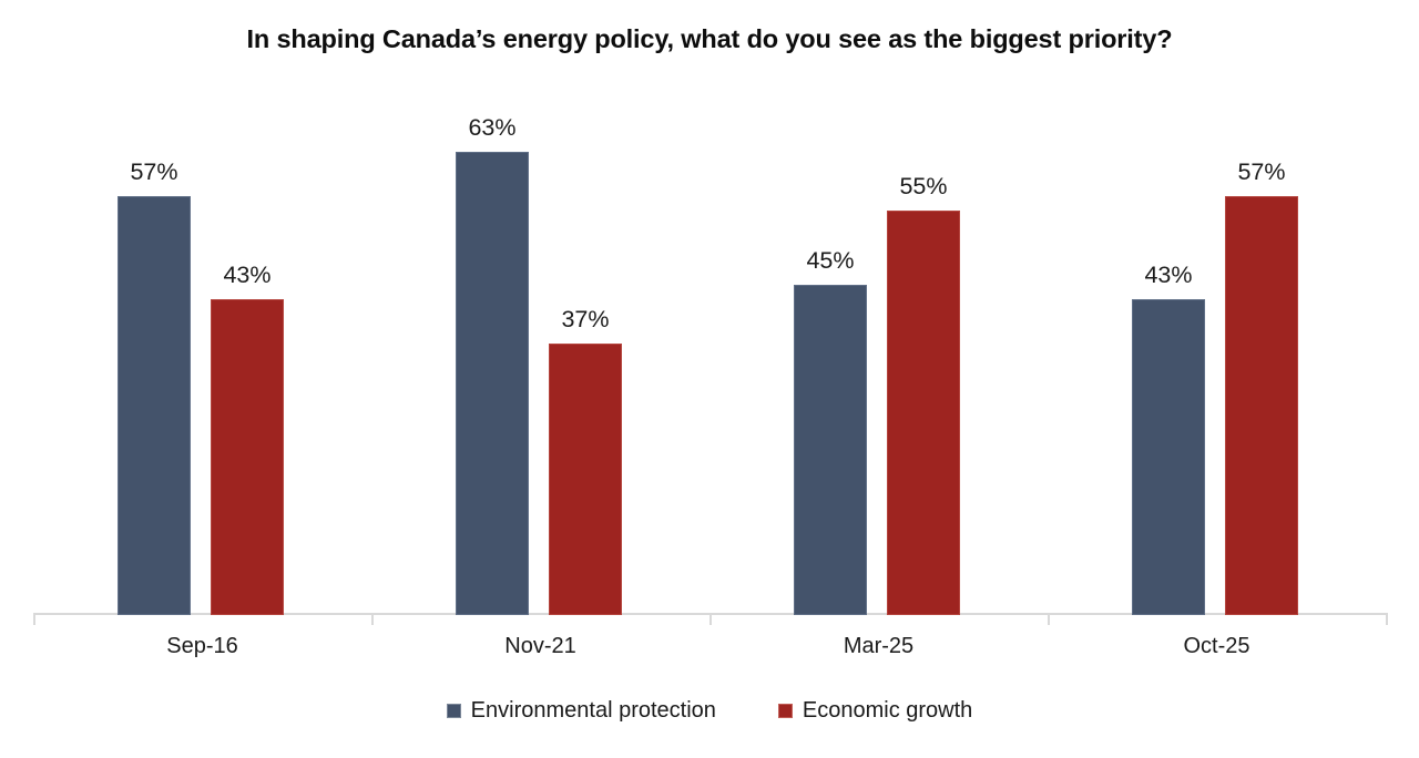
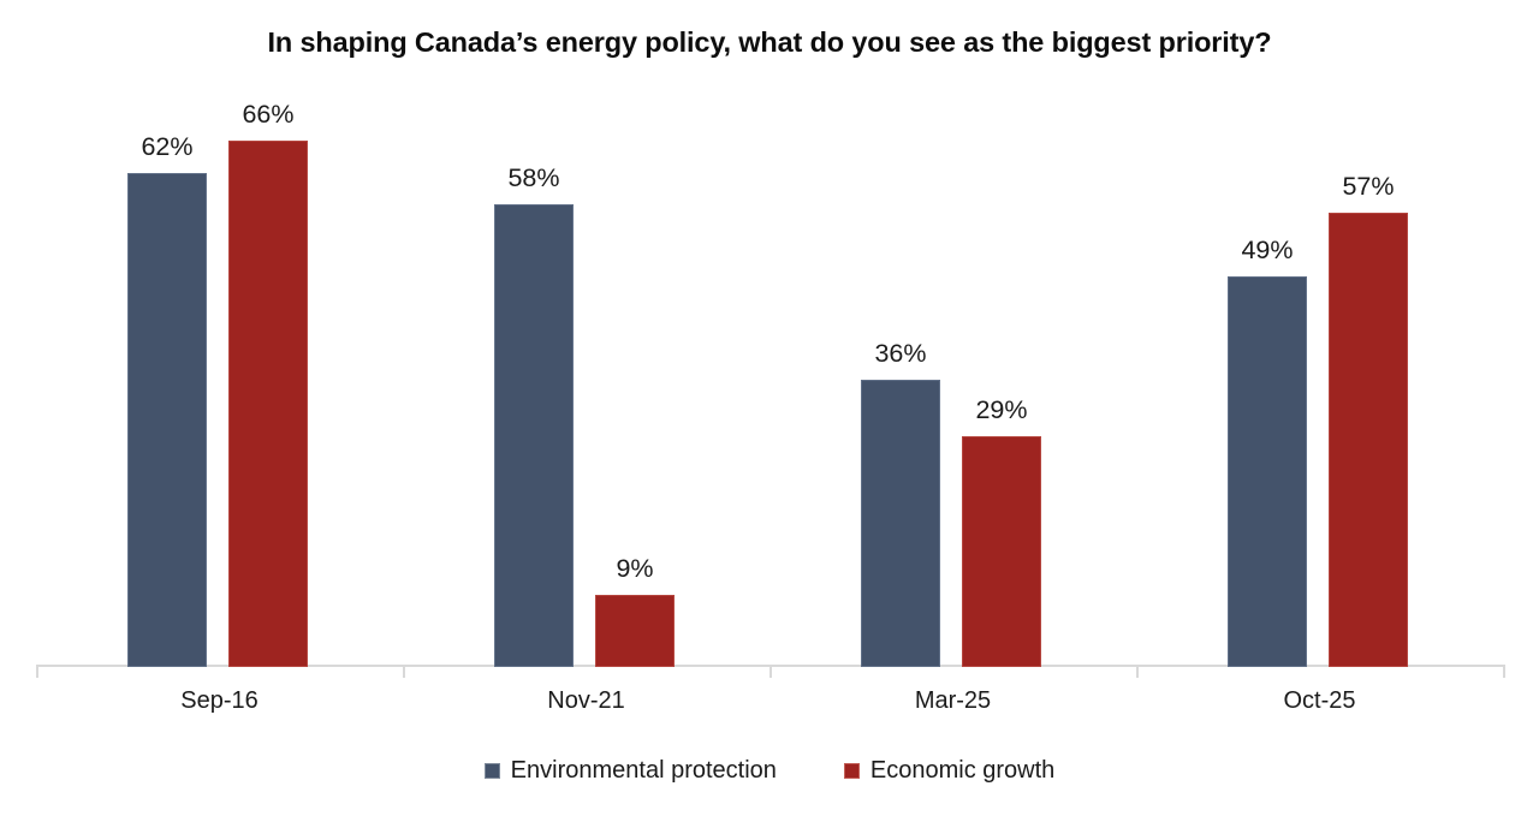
Environmental protection/Sep-16: 57% -> 62%
Economic growth/Sep-16: 43% -> 66%
Environmental protection/Nov-21: 63% -> 58%
Economic growth/Nov-21: 37% -> 9%
Environmental protection/Mar-25: 45% -> 36%
Economic growth/Mar-25: 55% -> 29%
Environmental protection/Oct-25: 43% -> 49%
